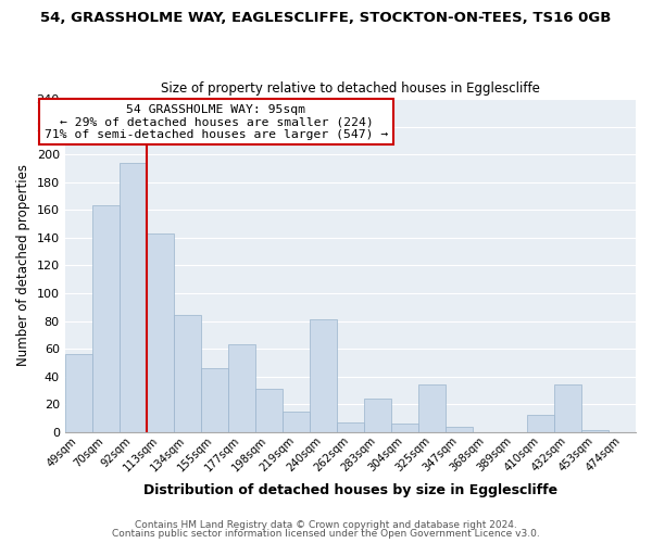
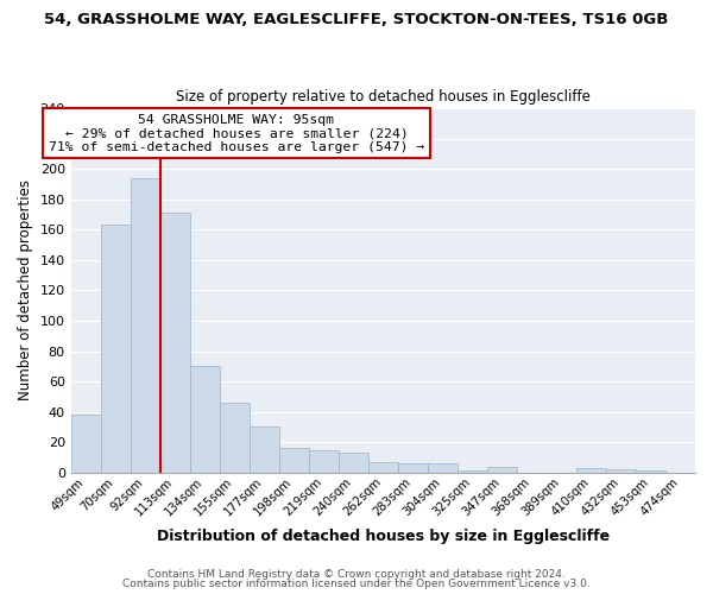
49sqm: 56 -> 38
113sqm: 143 -> 171
134sqm: 84 -> 70
177sqm: 63 -> 30
198sqm: 31 -> 16
240sqm: 81 -> 13
283sqm: 24 -> 6
325sqm: 34 -> 1
410sqm: 12 -> 3
432sqm: 34 -> 2
